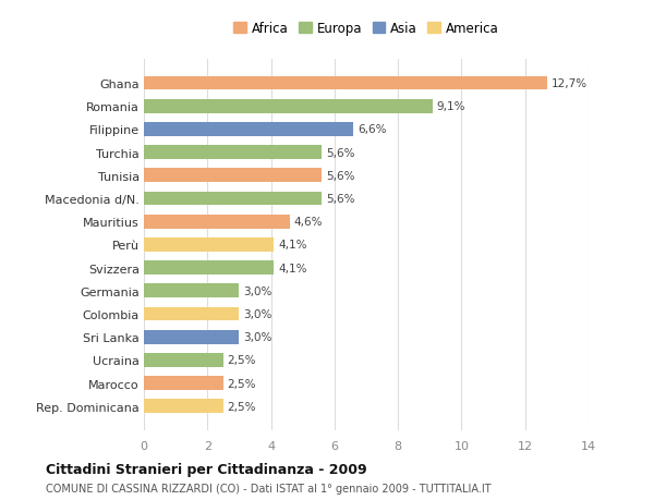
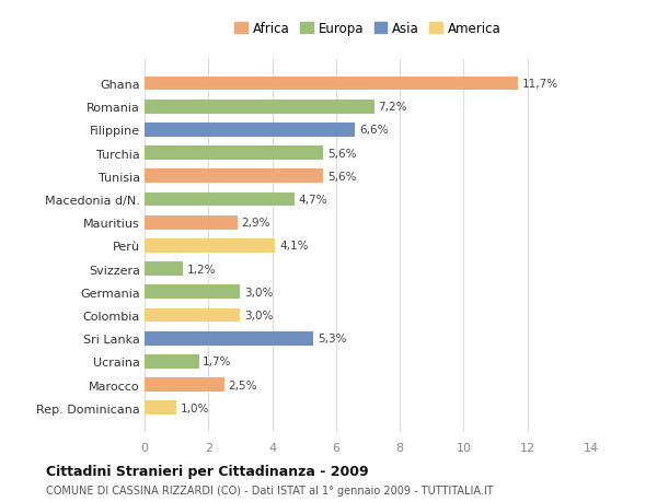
Ghana: 12,7% -> 11,7%
Romania: 9,1% -> 7,2%
Macedonia d/N.: 5,6% -> 4,7%
Mauritius: 4,6% -> 2,9%
Svizzera: 4,1% -> 1,2%
Sri Lanka: 3,0% -> 5,3%
Ucraina: 2,5% -> 1,7%
Rep. Dominicana: 2,5% -> 1,0%
